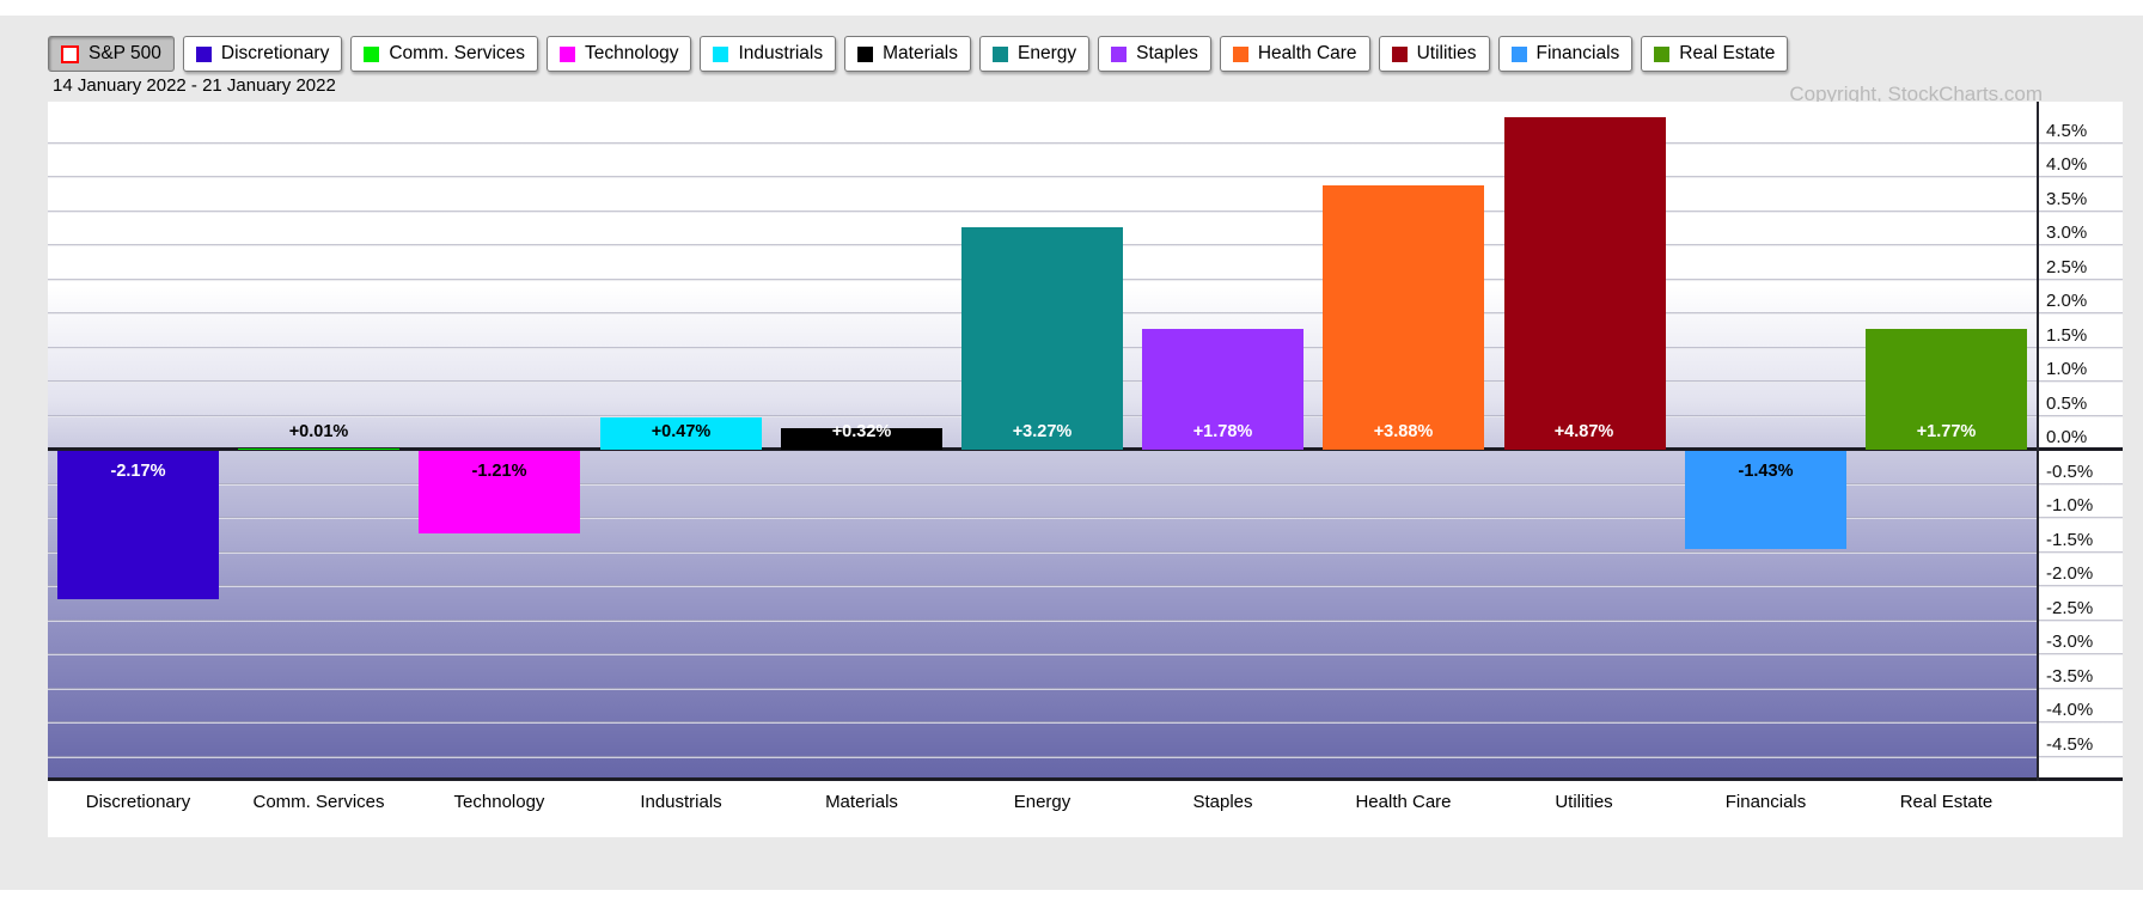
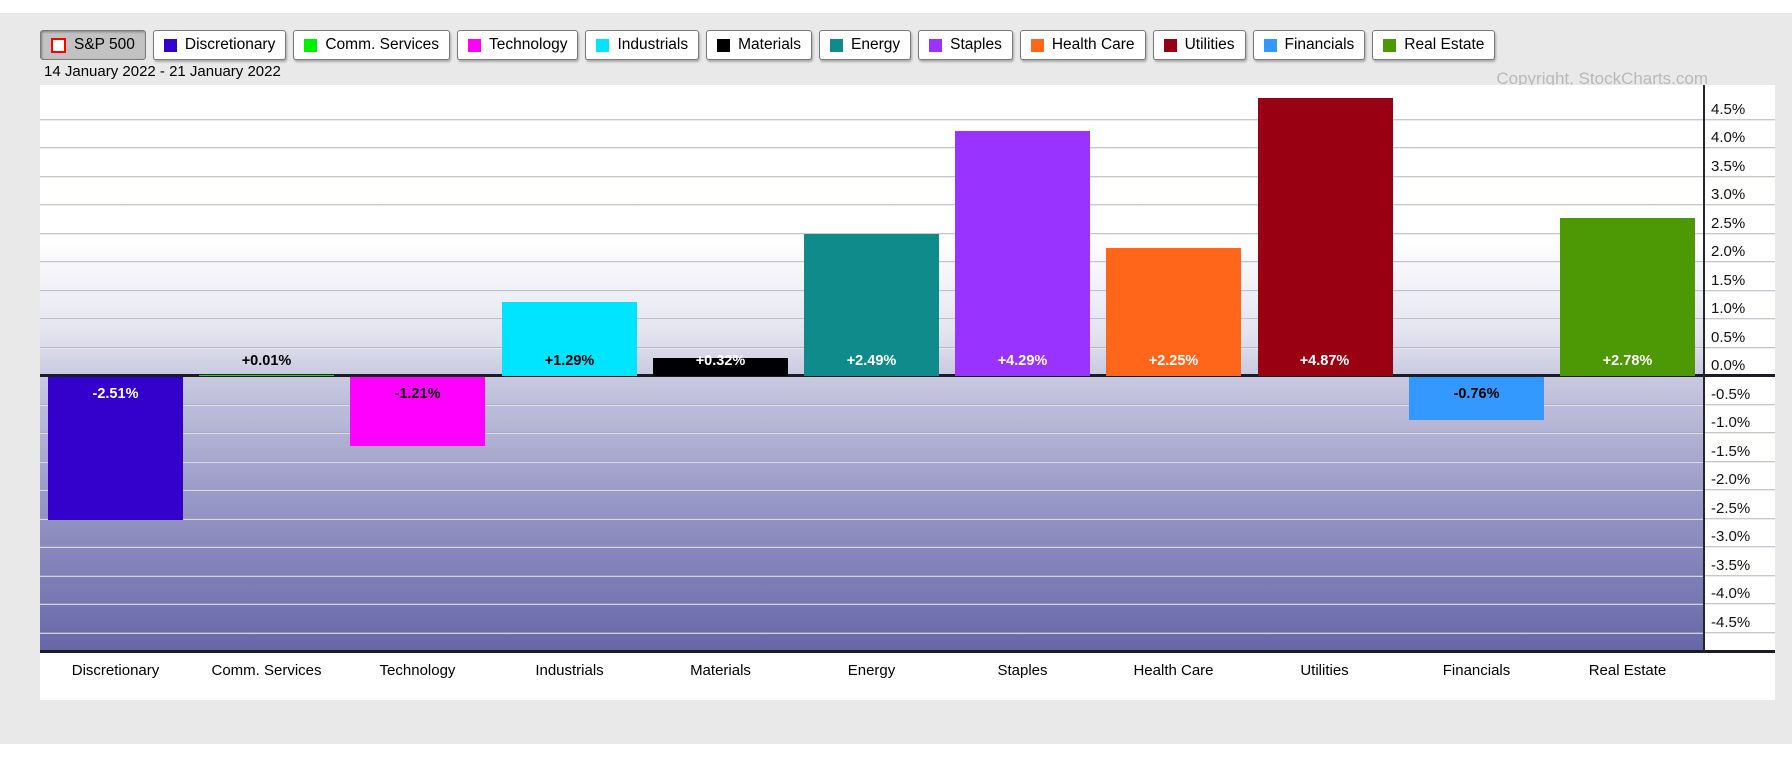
Discretionary: -2.17% -> -2.51%
Industrials: +0.47% -> +1.29%
Energy: +3.27% -> +2.49%
Staples: +1.78% -> +4.29%
Health Care: +3.88% -> +2.25%
Financials: -1.43% -> -0.76%
Real Estate: +1.77% -> +2.78%
